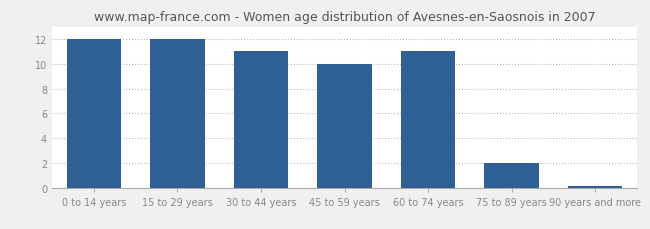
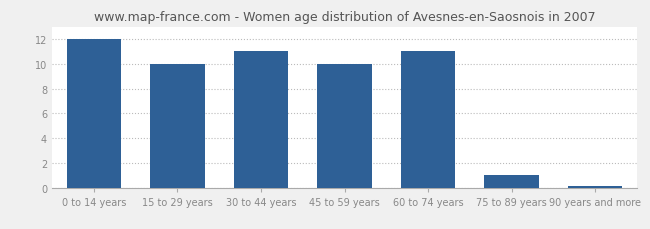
15 to 29 years: 12.0 -> 10.0
75 to 89 years: 2.0 -> 1.0
